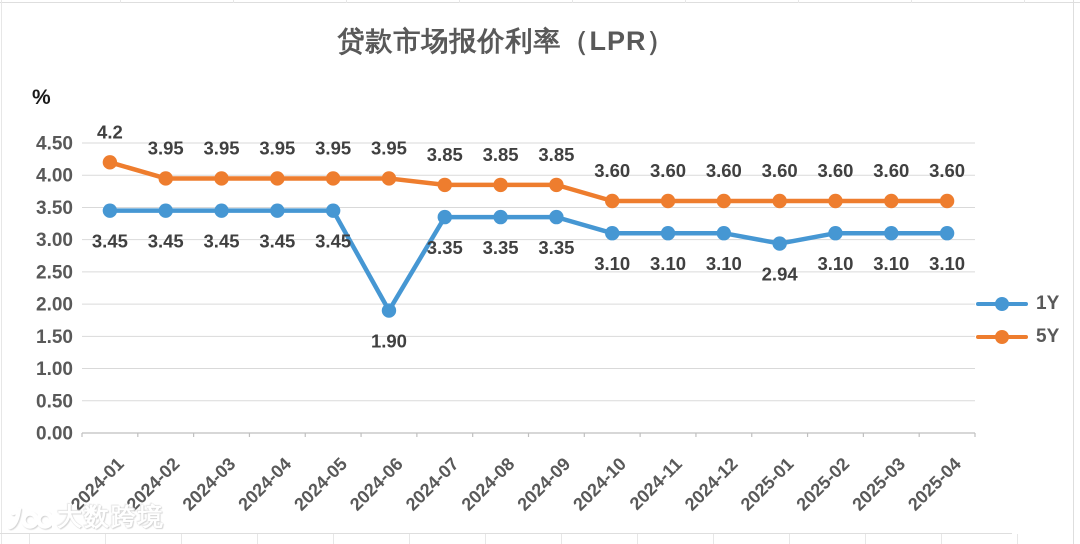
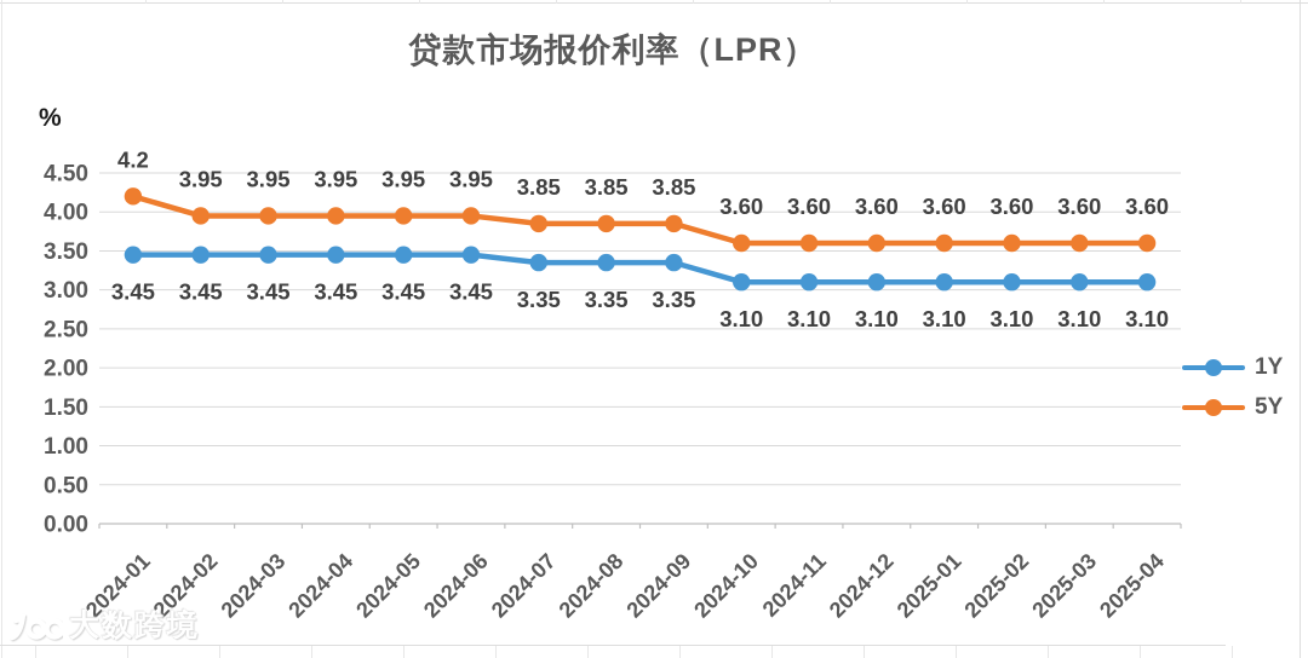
1Y/2024-06: 1.90 -> 3.45
1Y/2025-01: 2.94 -> 3.10
